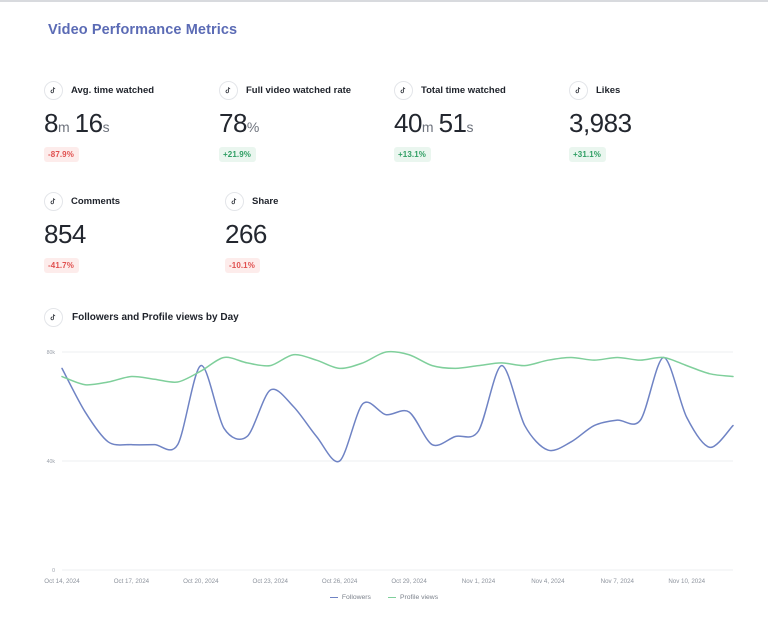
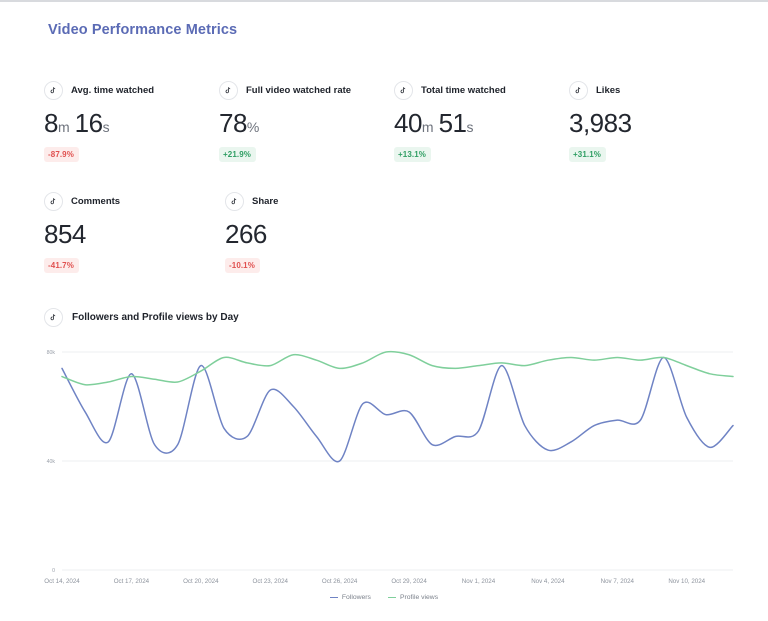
Followers/Oct 17, 2024: 46k -> 72k
